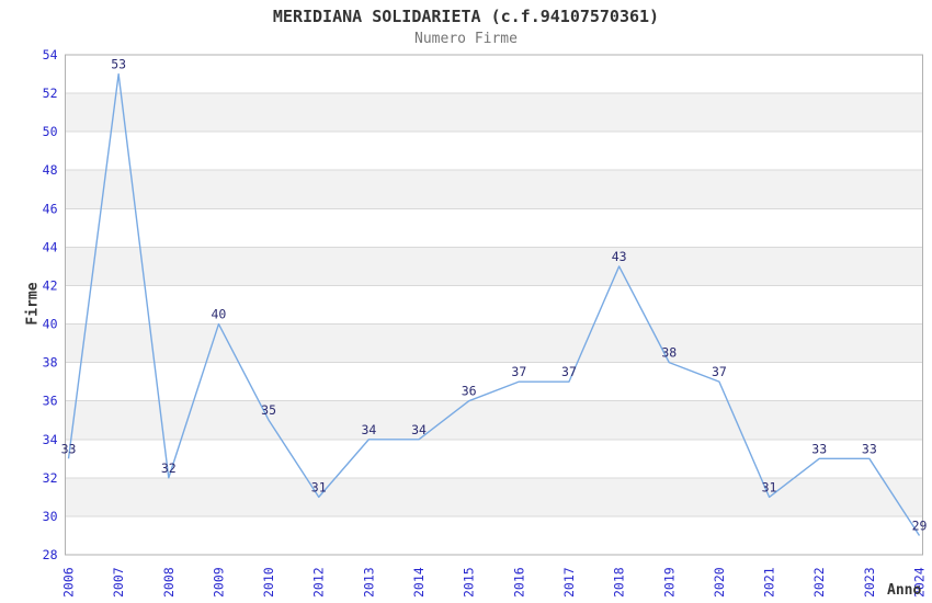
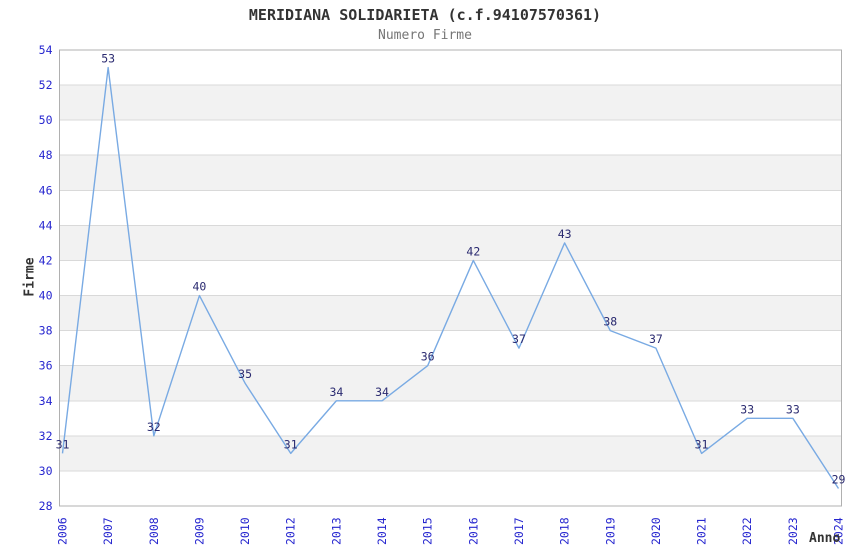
2006: 33 -> 31
2016: 37 -> 42
